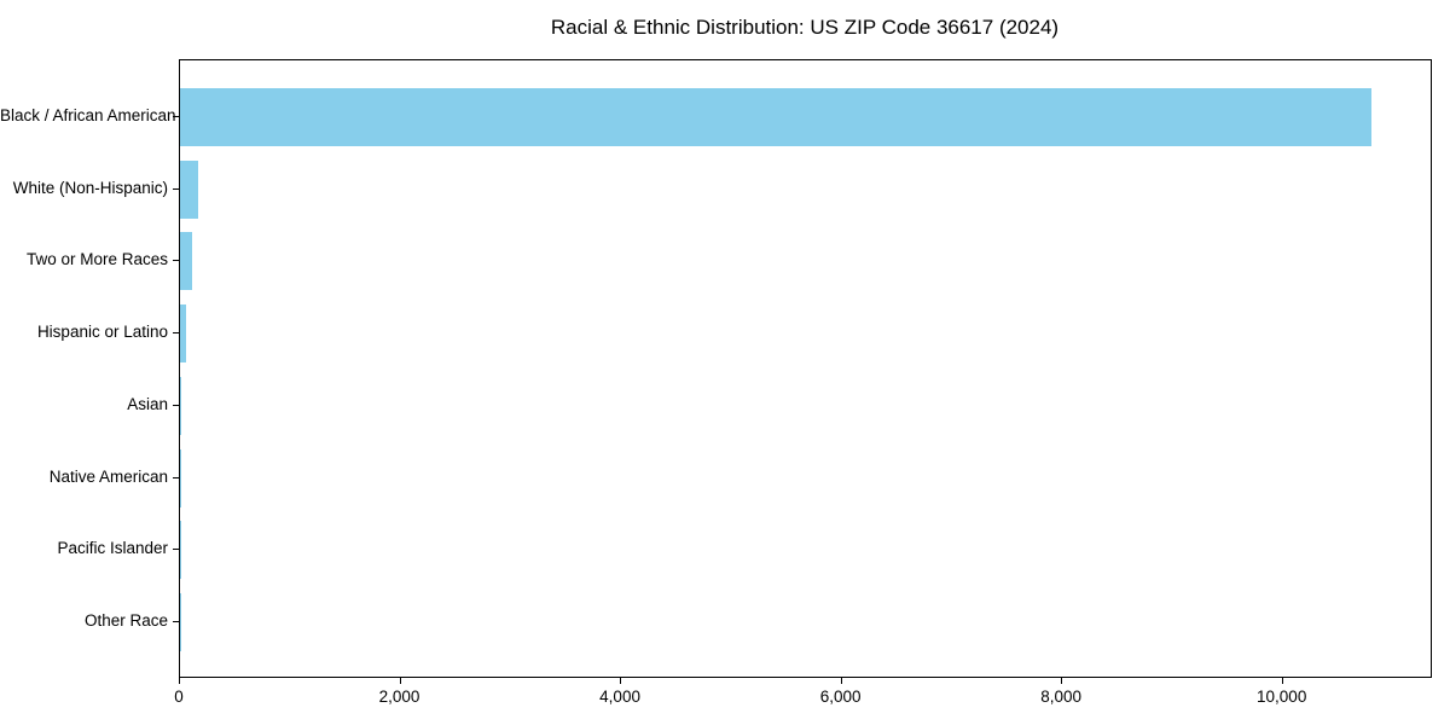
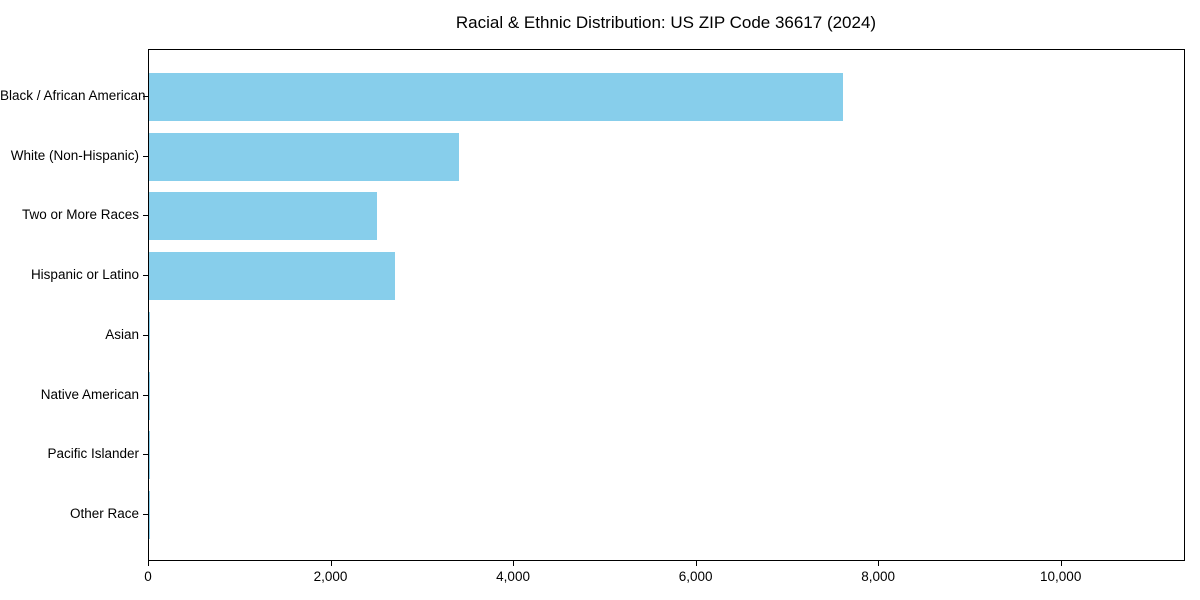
Black / African American: 10800 -> 7600
White (Non-Hispanic): 200 -> 3400
Two or More Races: 100 -> 2500
Hispanic or Latino: 100 -> 2700
